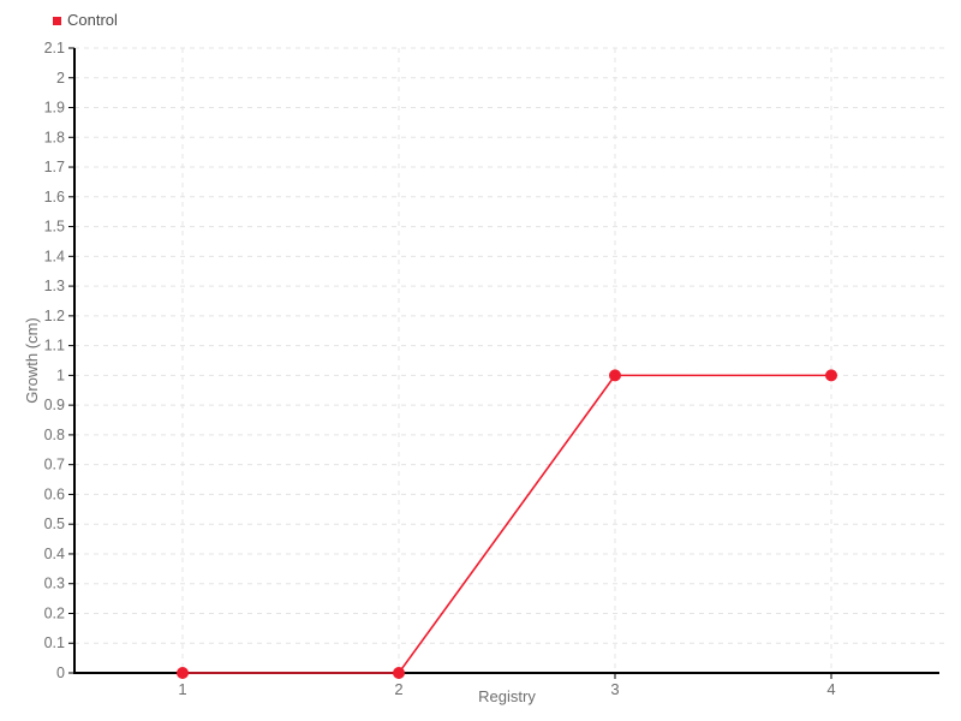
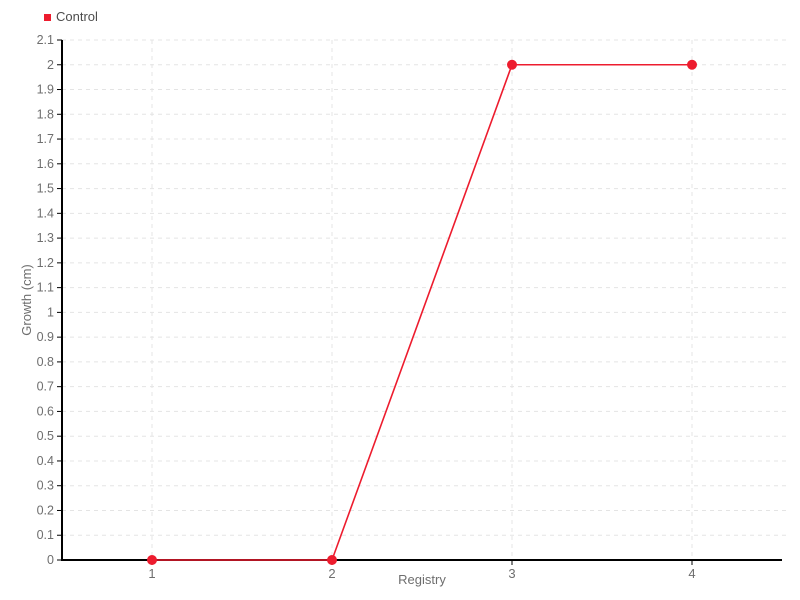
3: 1 -> 2
4: 1 -> 2
